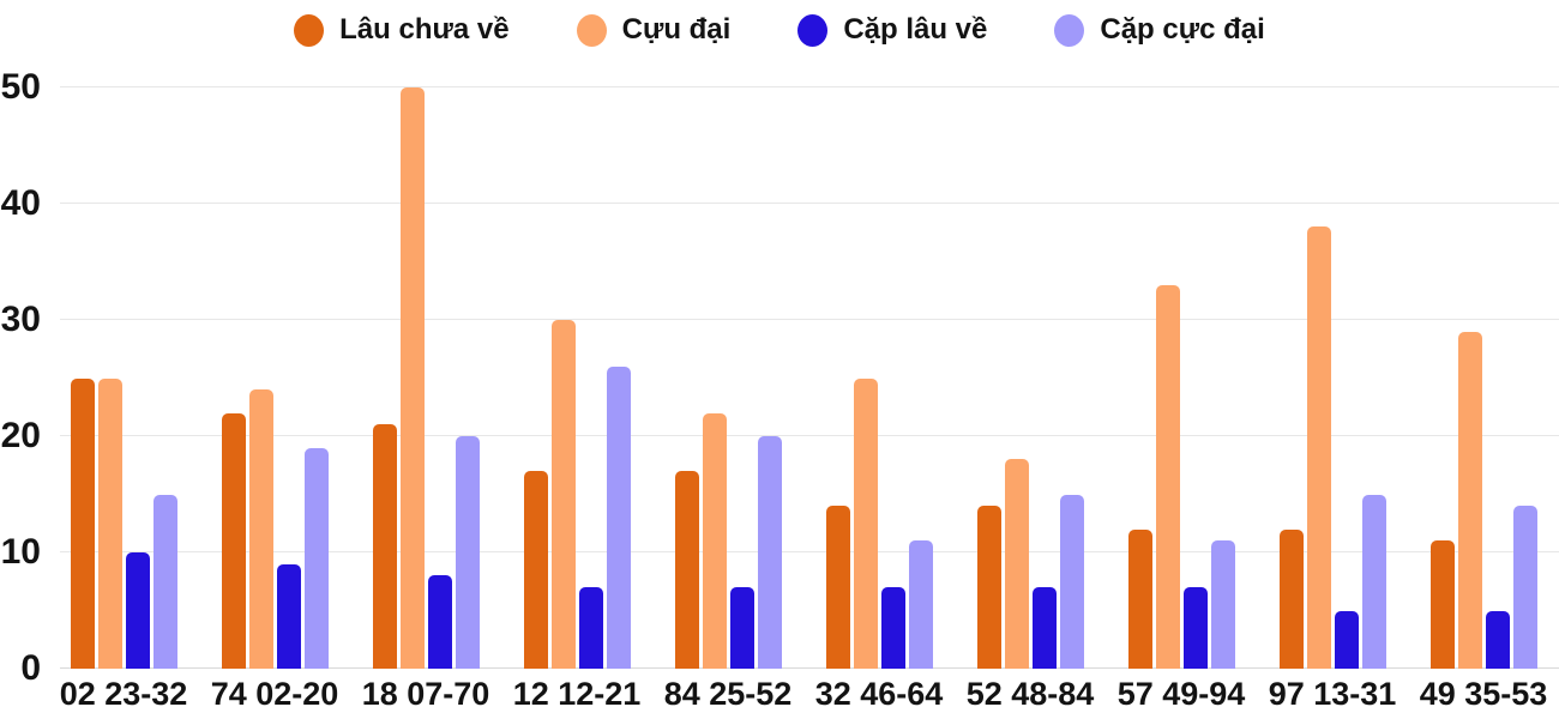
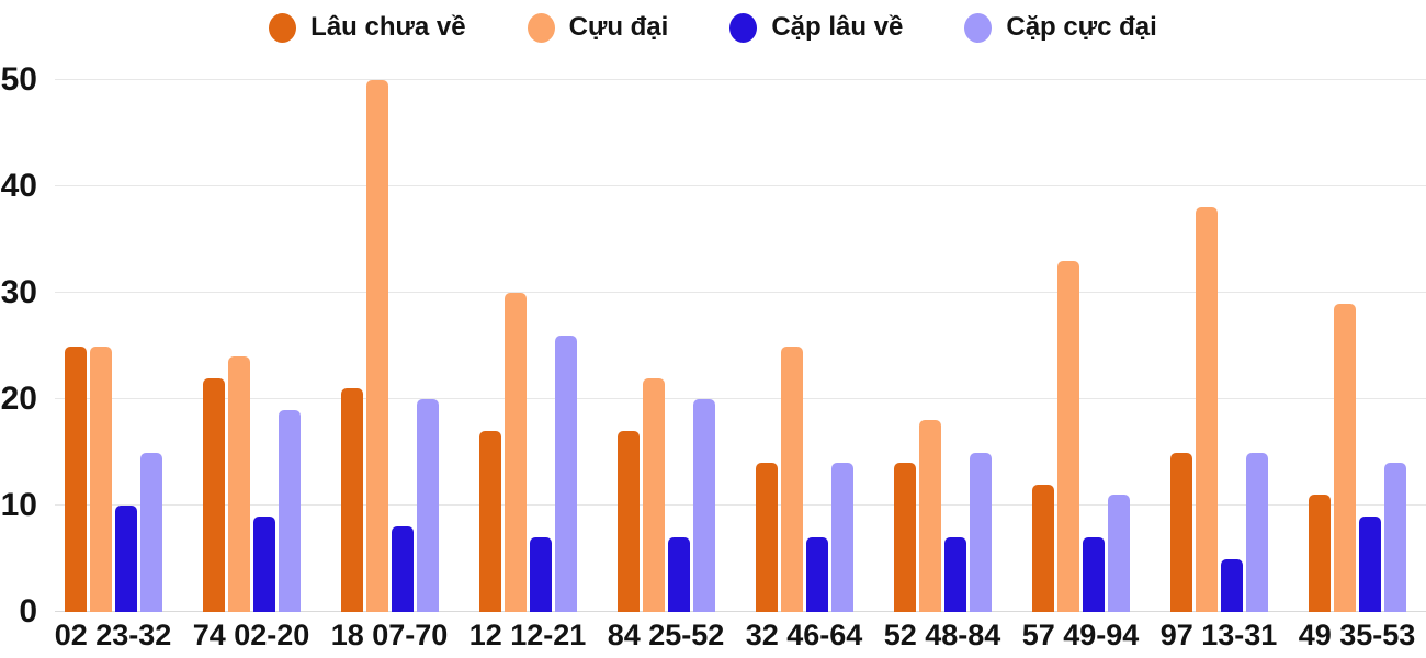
Cặp cực đại/32 46-64: 11 -> 14
Lâu chưa về/97 13-31: 12 -> 15
Cặp lâu về/49 35-53: 5 -> 9
